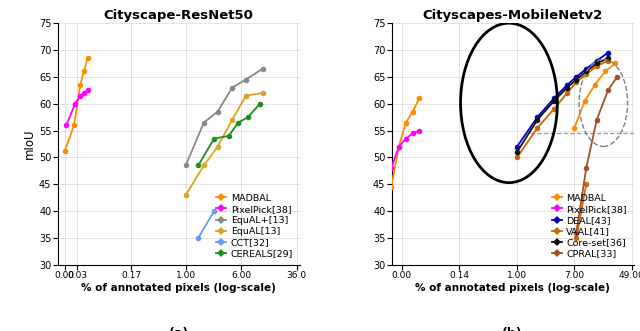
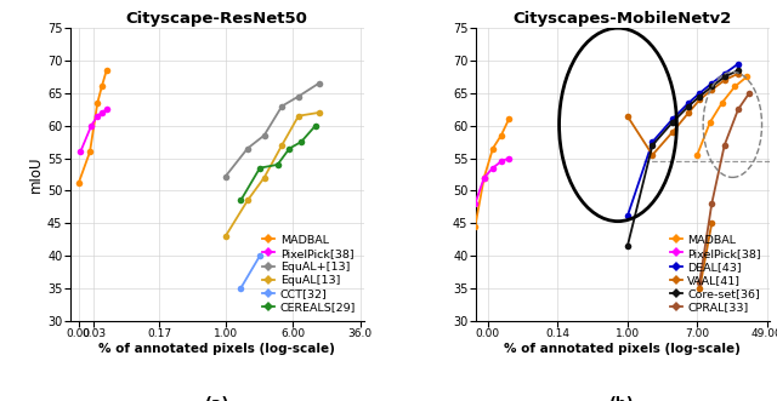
Cityscape-ResNet50/EquAL+[13]/1.00: 48.5 -> 52.2
Cityscapes-MobileNetv2/DEAL[43]/1.00: 52.0 -> 46.2
Cityscapes-MobileNetv2/VAAL[41]/1.00: 50.0 -> 61.4
Cityscapes-MobileNetv2/Core-set[36]/1.00: 51.0 -> 41.6
